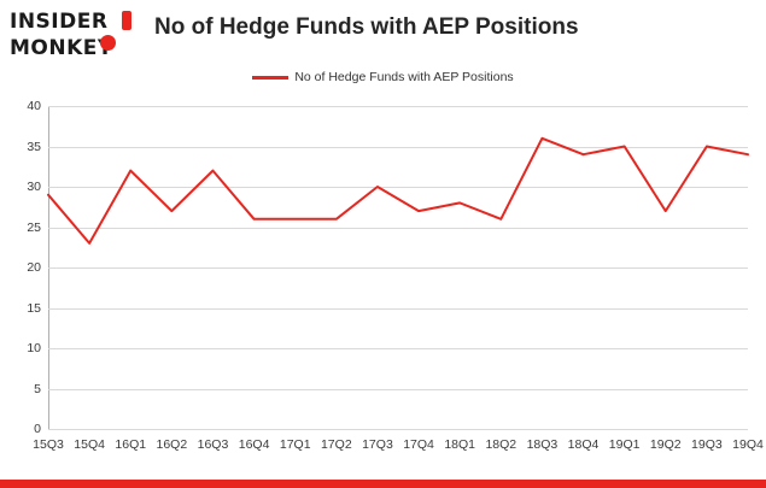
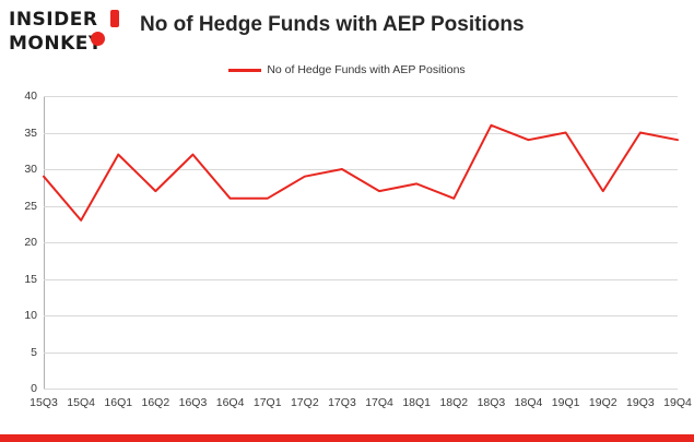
17Q2: 26 -> 29
